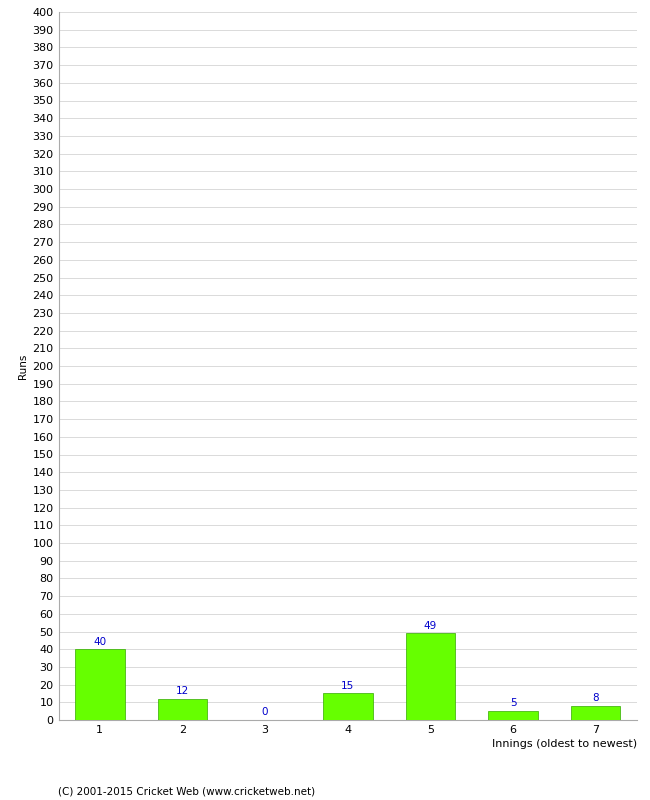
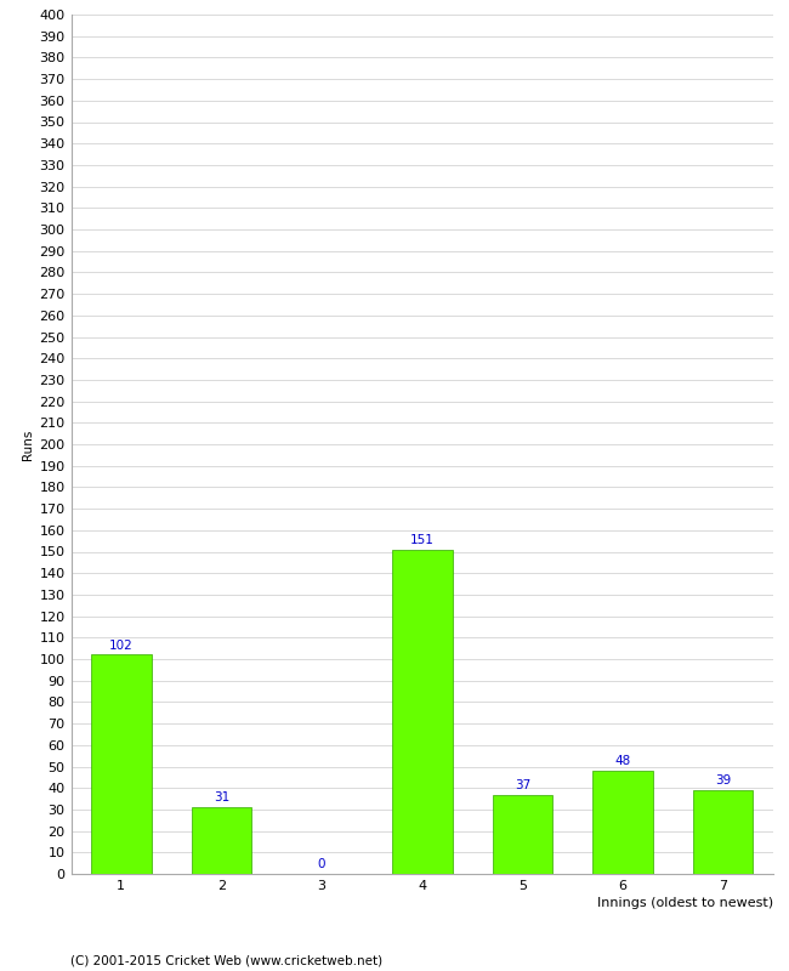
1: 40 -> 102
2: 12 -> 31
4: 15 -> 151
5: 49 -> 37
6: 5 -> 48
7: 8 -> 39
